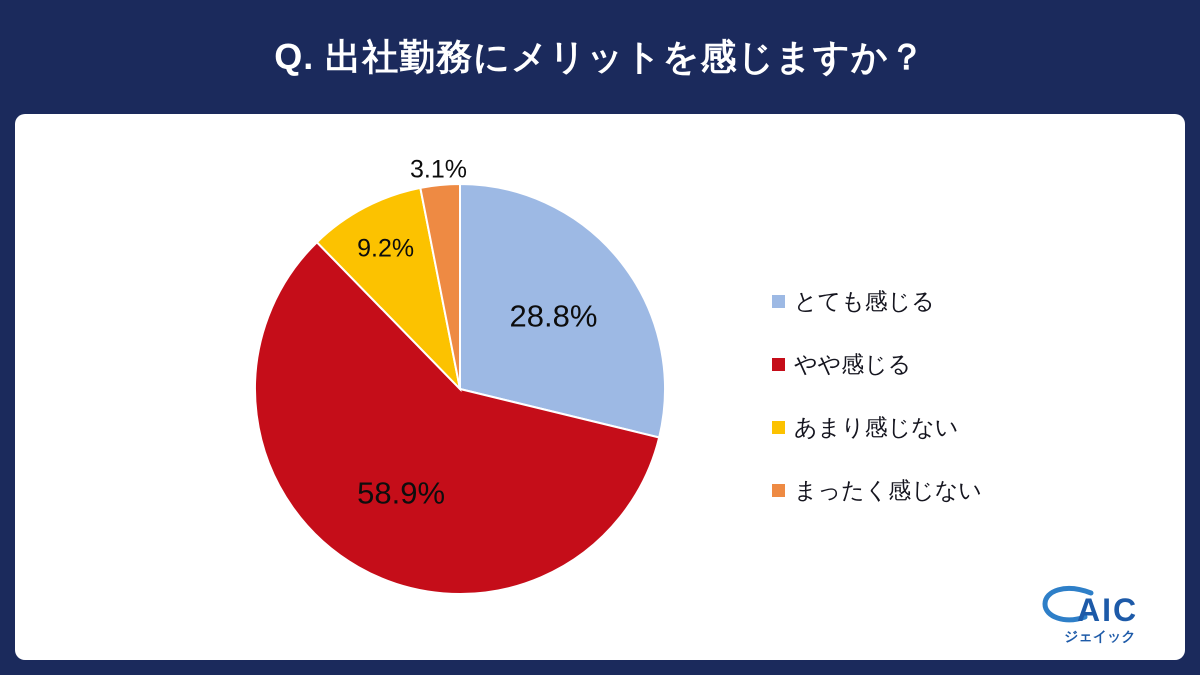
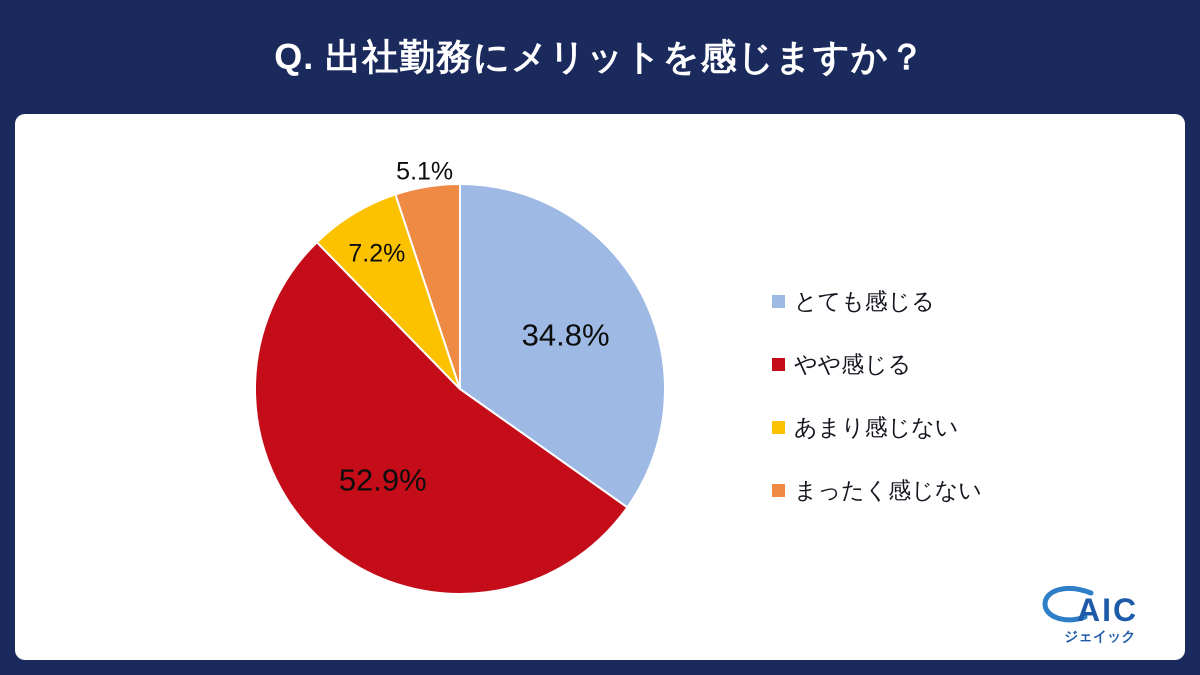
とても感じる: 28.8% -> 34.8%
やや感じる: 58.9% -> 52.9%
あまり感じない: 9.2% -> 7.2%
まったく感じない: 3.1% -> 5.1%
